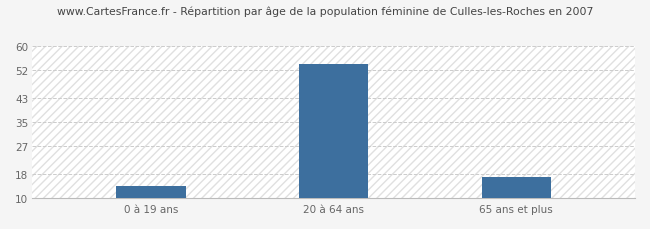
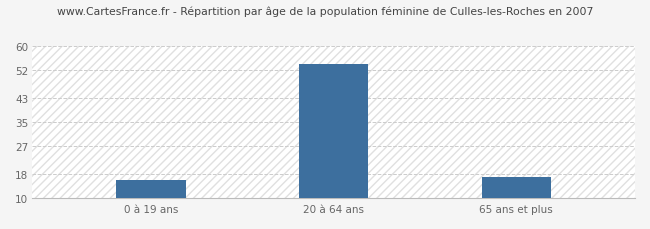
0 à 19 ans: 14 -> 16
